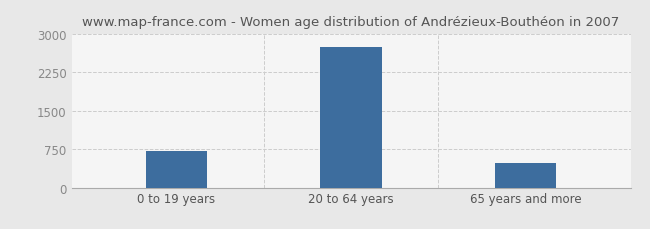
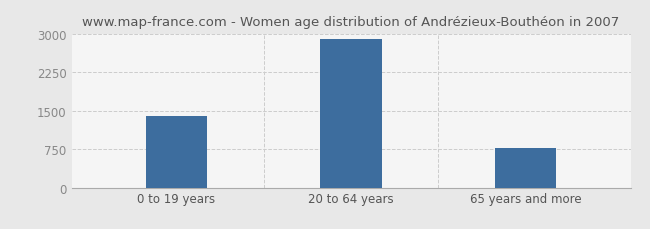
0 to 19 years: 720 -> 1390
20 to 64 years: 2740 -> 2900
65 years and more: 480 -> 780
